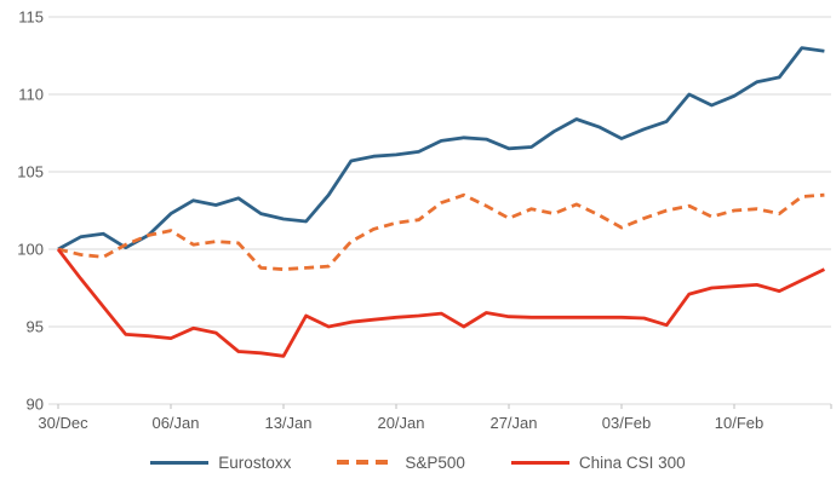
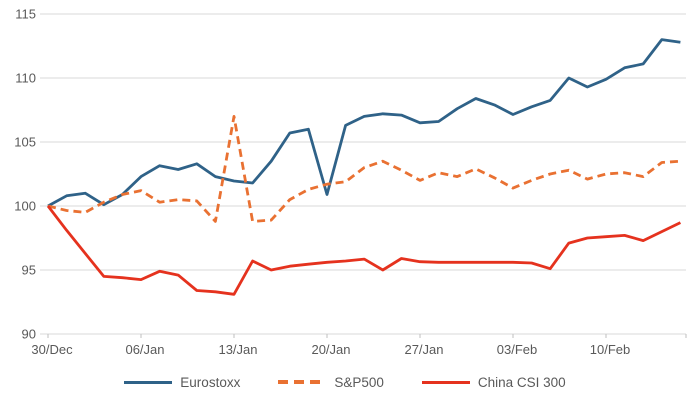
S&P500/13/Jan: 98.7 -> 107.0
Eurostoxx/20/Jan: 106.1 -> 100.9
